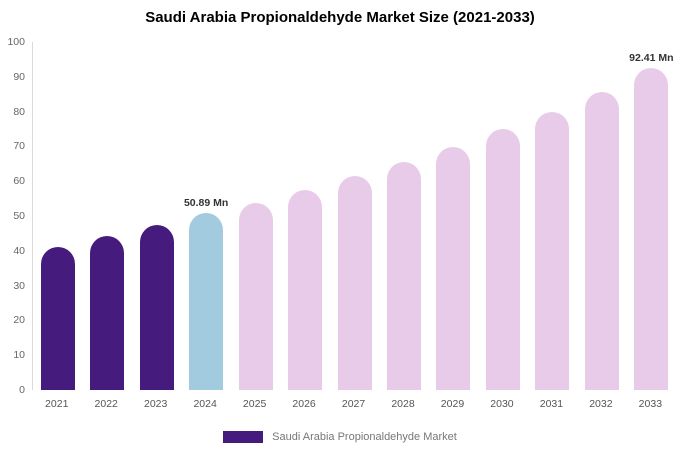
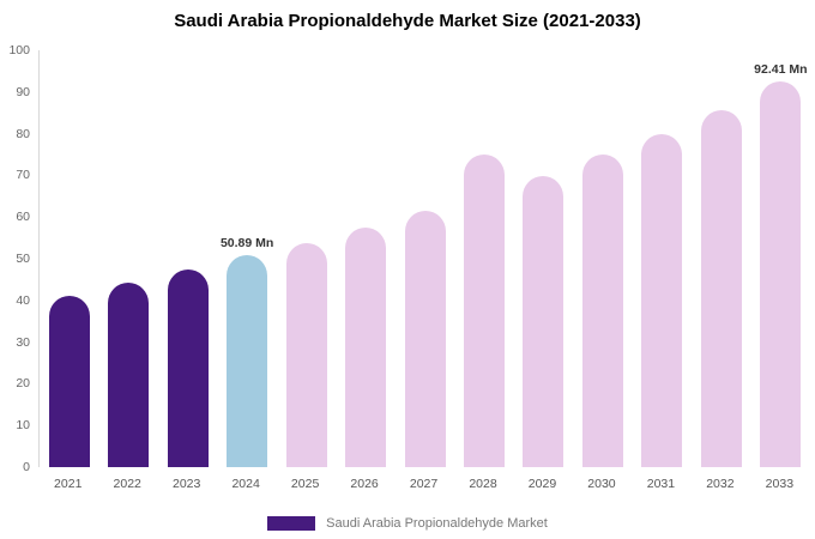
2028: 66 -> 75
